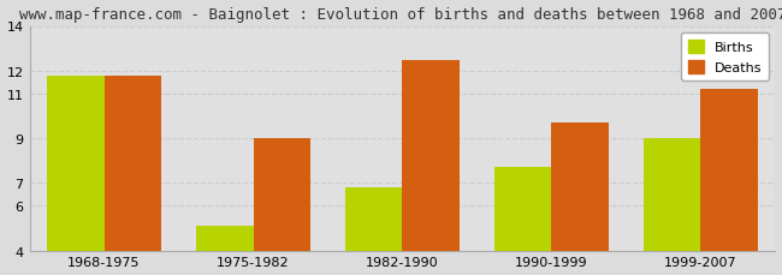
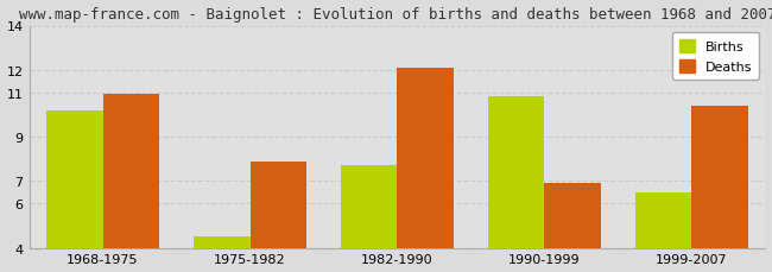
Births/1968-1975: 11.8 -> 10.2
Deaths/1968-1975: 11.8 -> 10.9
Births/1975-1982: 5.1 -> 4.5
Deaths/1975-1982: 9.0 -> 7.9
Births/1982-1990: 6.8 -> 7.7
Deaths/1982-1990: 12.5 -> 12.1
Births/1990-1999: 7.7 -> 10.8
Deaths/1990-1999: 9.7 -> 6.9
Births/1999-2007: 9.0 -> 6.5
Deaths/1999-2007: 11.2 -> 10.4
